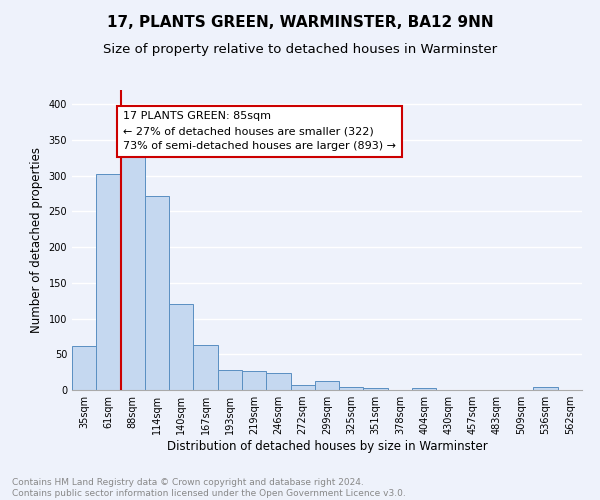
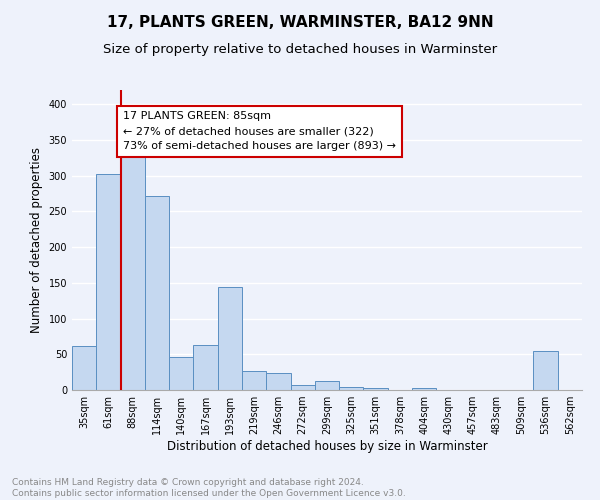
140sqm: 120 -> 46
193sqm: 28 -> 144
536sqm: 4 -> 54
